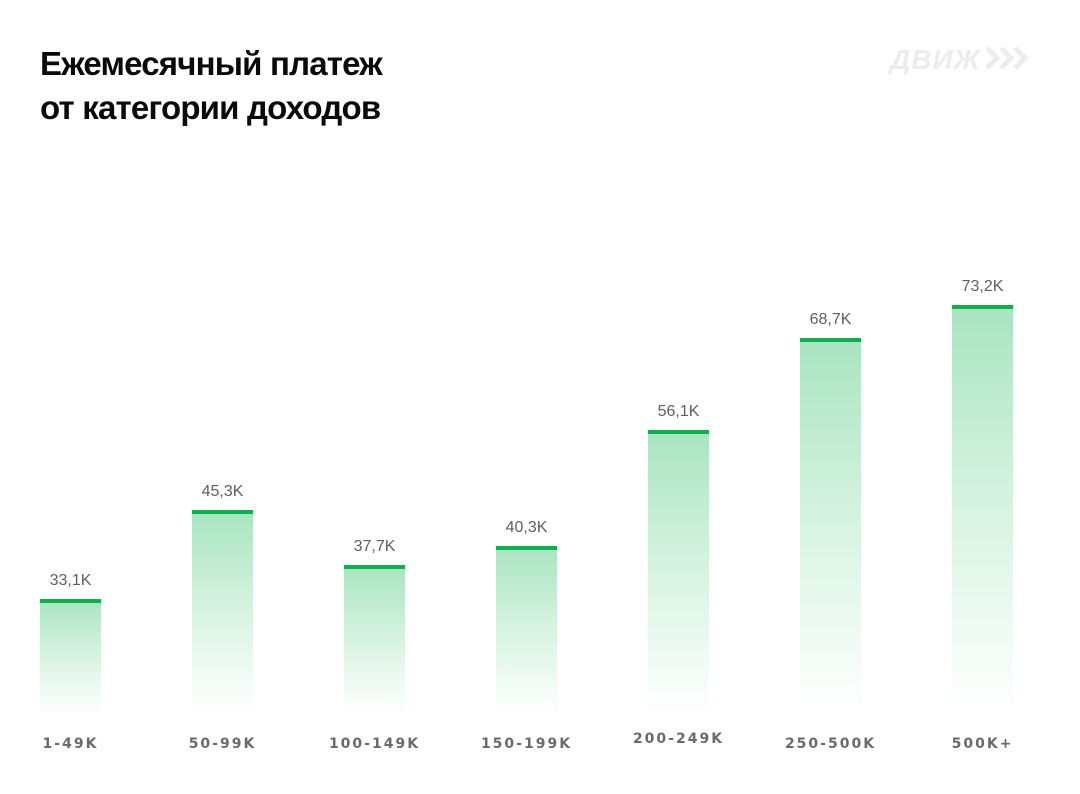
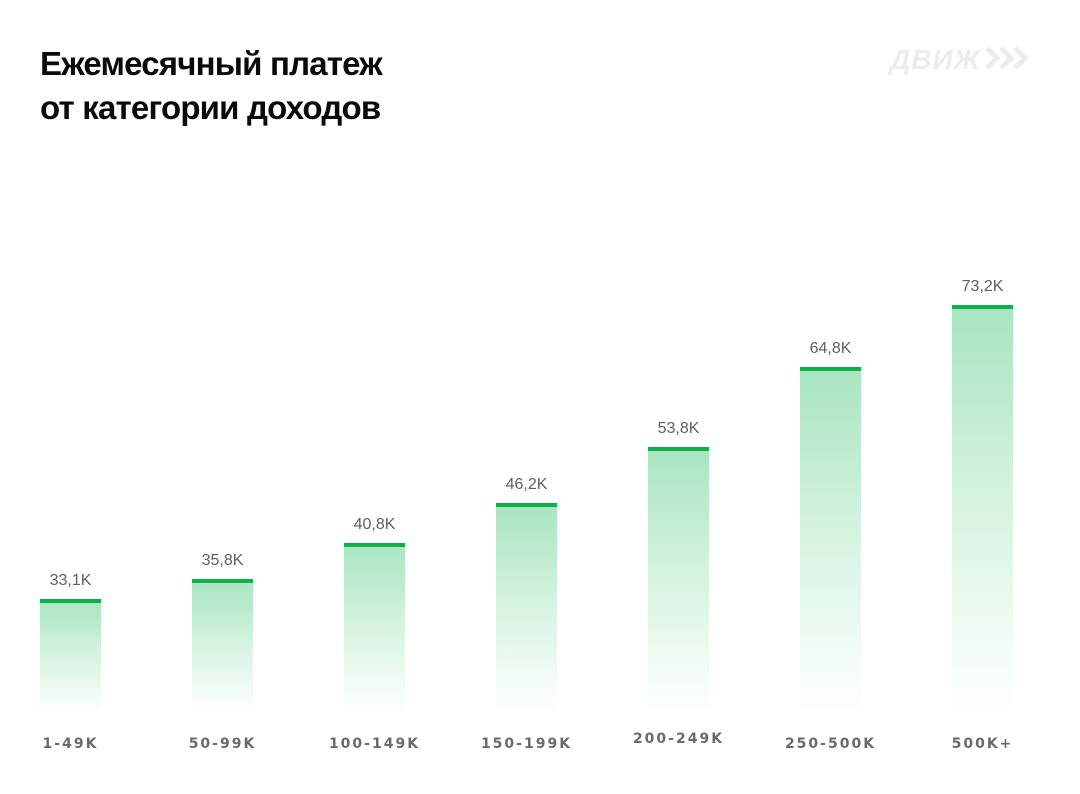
50-99K: 45,3K -> 35,8K
100-149K: 37,7K -> 40,8K
150-199K: 40,3K -> 46,2K
200-249K: 56,1K -> 53,8K
250-500K: 68,7K -> 64,8K
